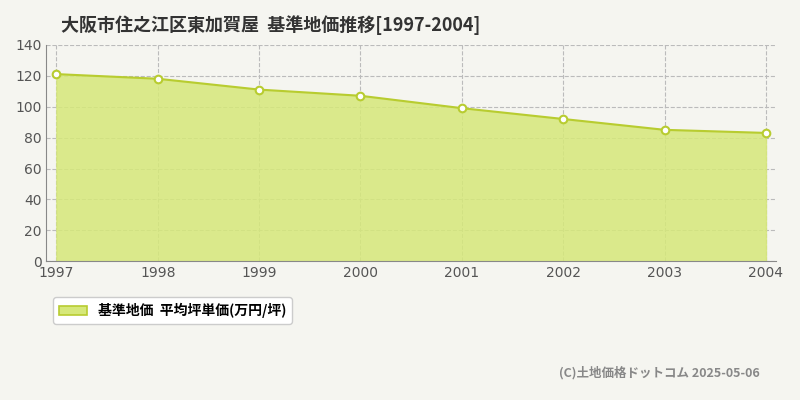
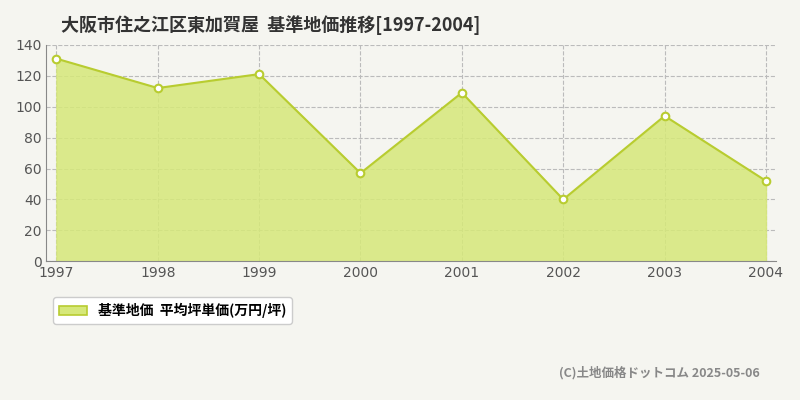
1997: 121 -> 131
1998: 118 -> 112
1999: 111 -> 121
2000: 107 -> 57
2001: 99 -> 109
2002: 92 -> 40
2003: 85 -> 94
2004: 83 -> 52
